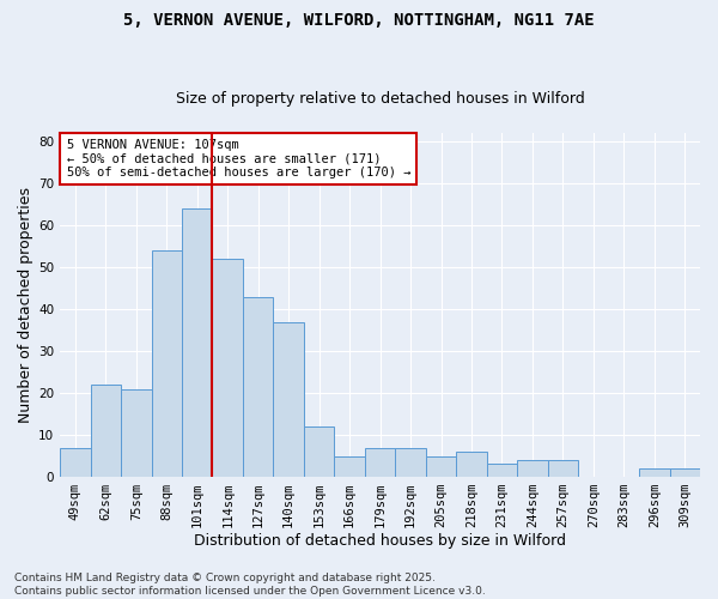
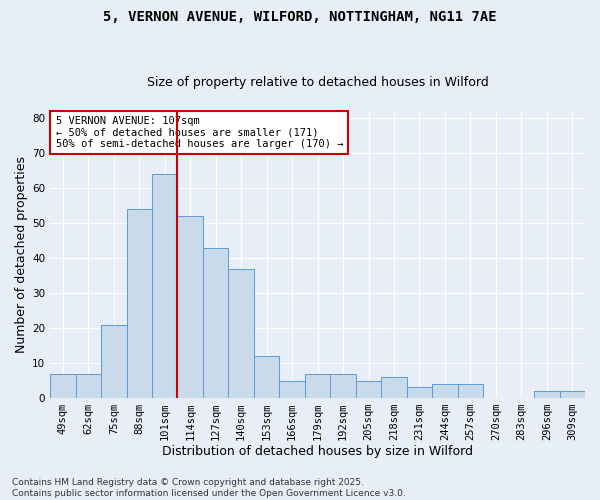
62sqm: 22 -> 7
